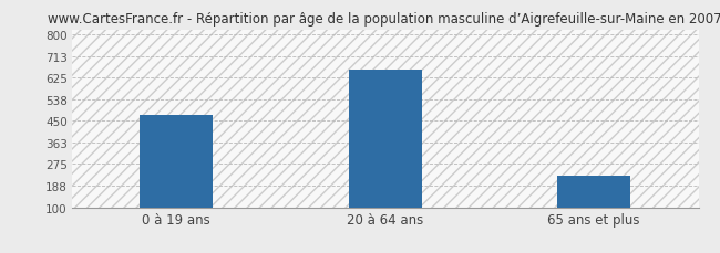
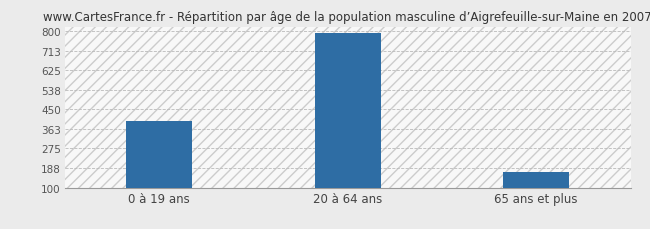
0 à 19 ans: 475 -> 400
20 à 64 ans: 655 -> 790
65 ans et plus: 230 -> 168
